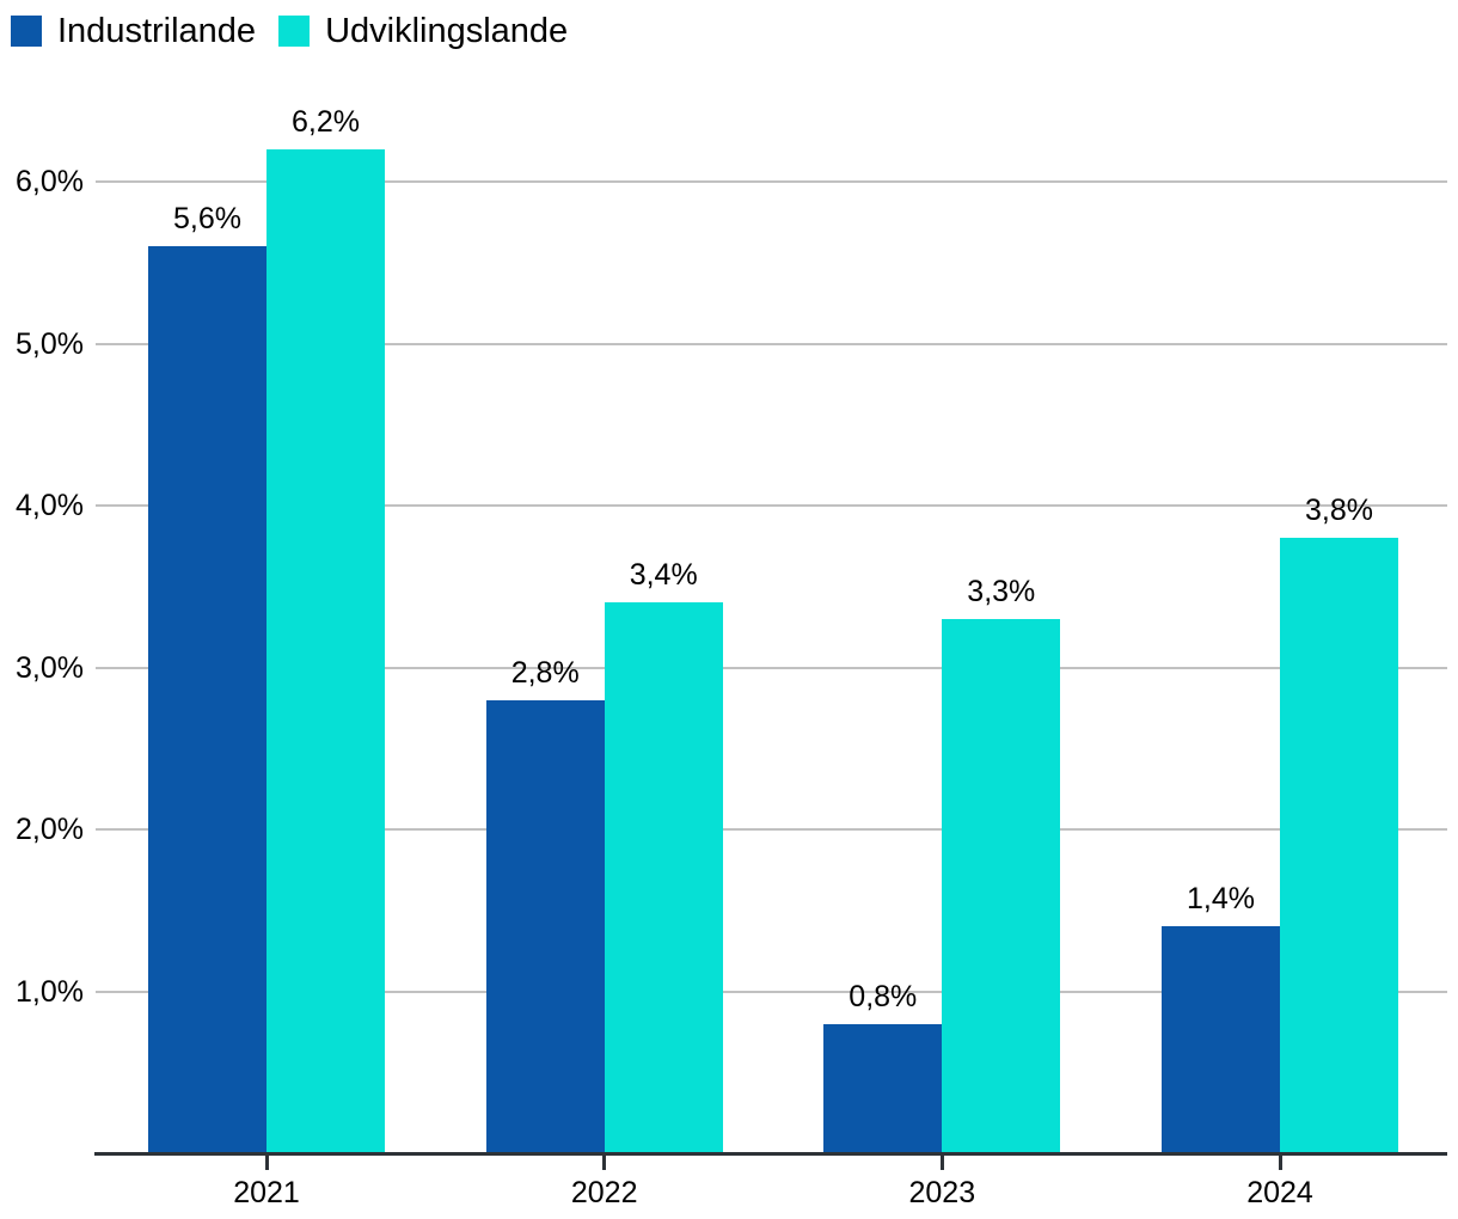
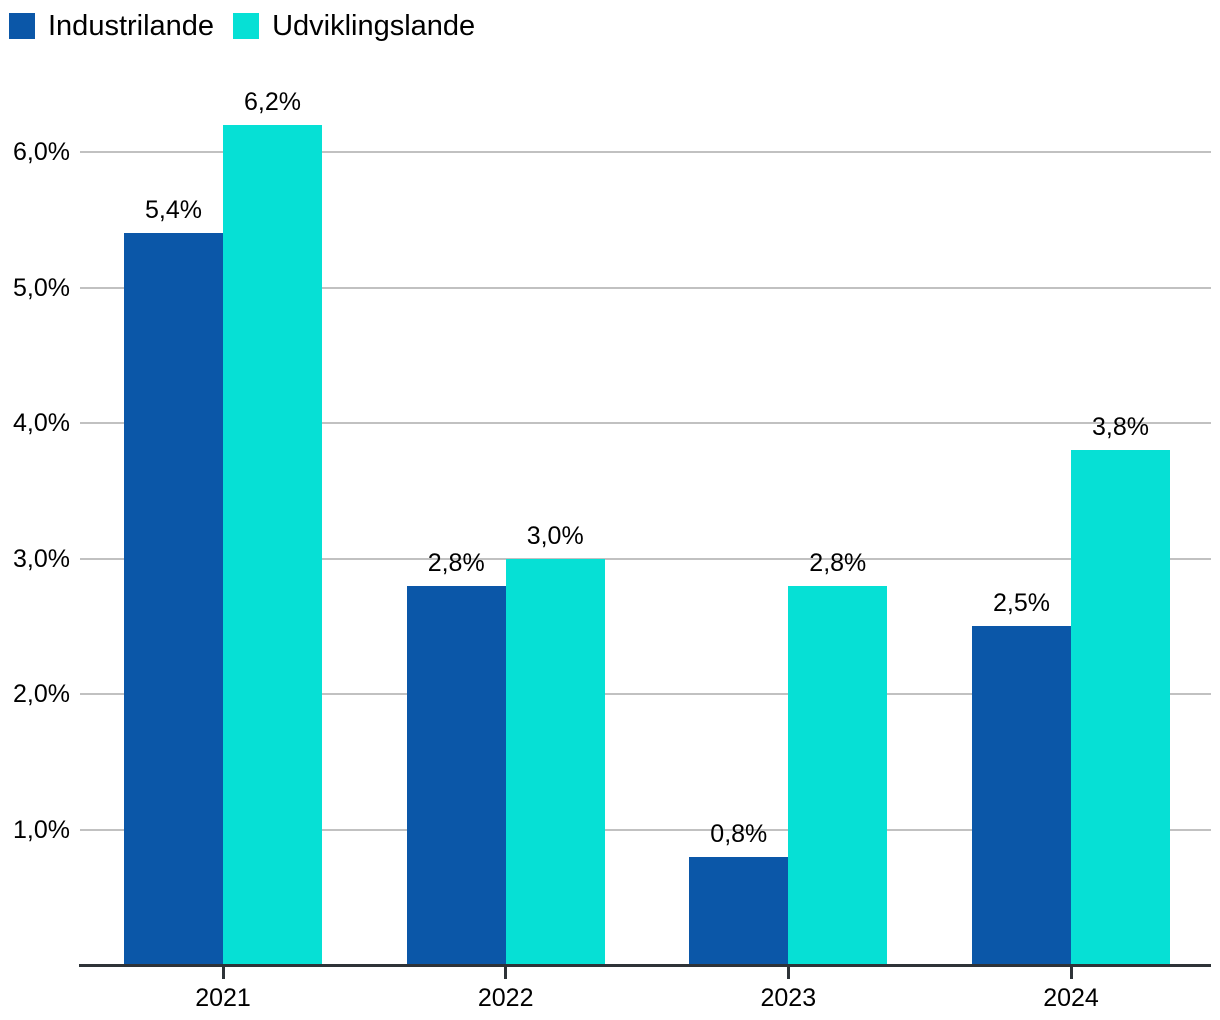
Industrilande/2021: 5,6% -> 5,4%
Udviklingslande/2022: 3,4% -> 3,0%
Udviklingslande/2023: 3,3% -> 2,8%
Industrilande/2024: 1,4% -> 2,5%
